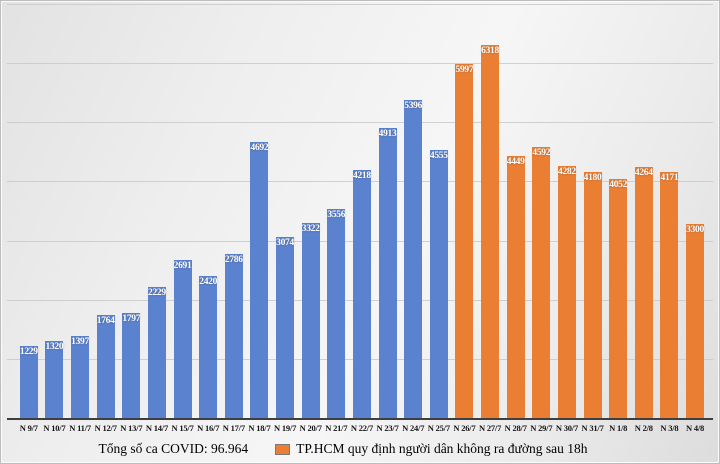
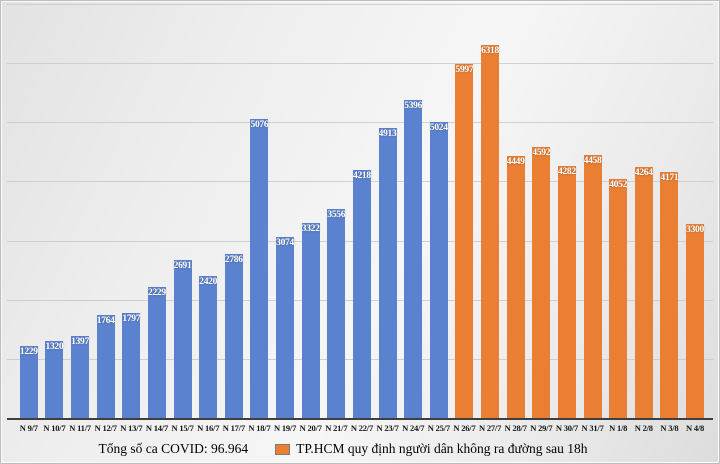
N 18/7: 4692 -> 5076
N 25/7: 4555 -> 5024
N 31/7: 4180 -> 4458
